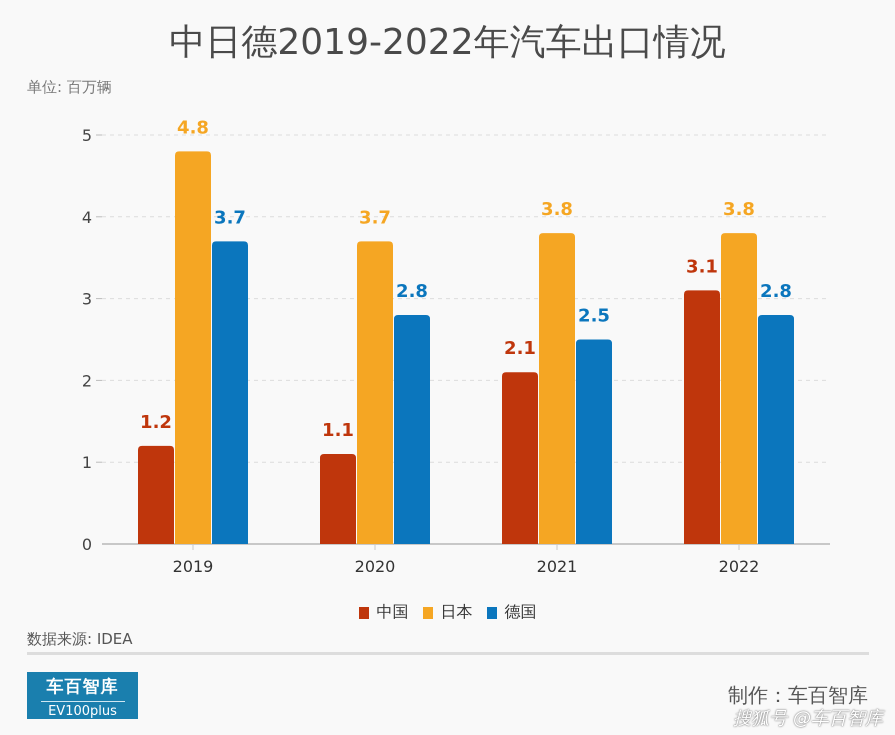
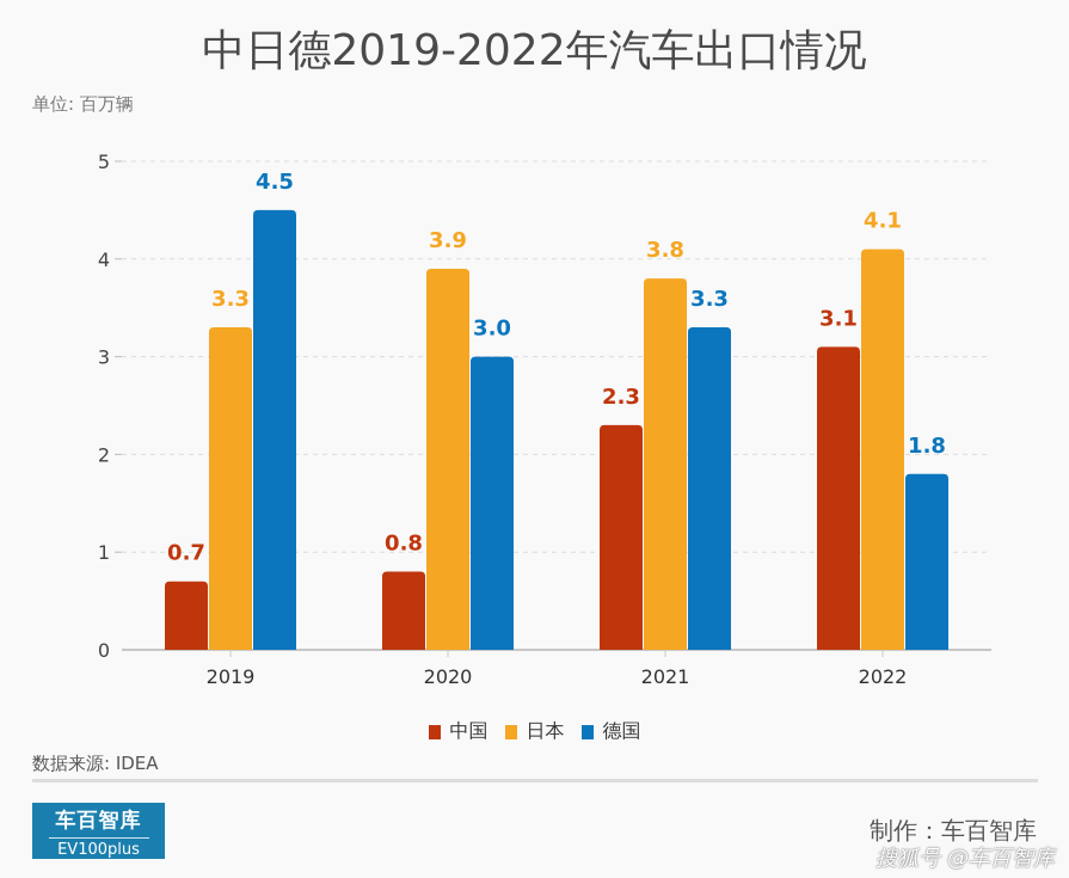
中国/2019: 1.2 -> 0.7
日本/2019: 4.8 -> 3.3
德国/2019: 3.7 -> 4.5
中国/2020: 1.1 -> 0.8
日本/2020: 3.7 -> 3.9
德国/2020: 2.8 -> 3.0
中国/2021: 2.1 -> 2.3
德国/2021: 2.5 -> 3.3
日本/2022: 3.8 -> 4.1
德国/2022: 2.8 -> 1.8
